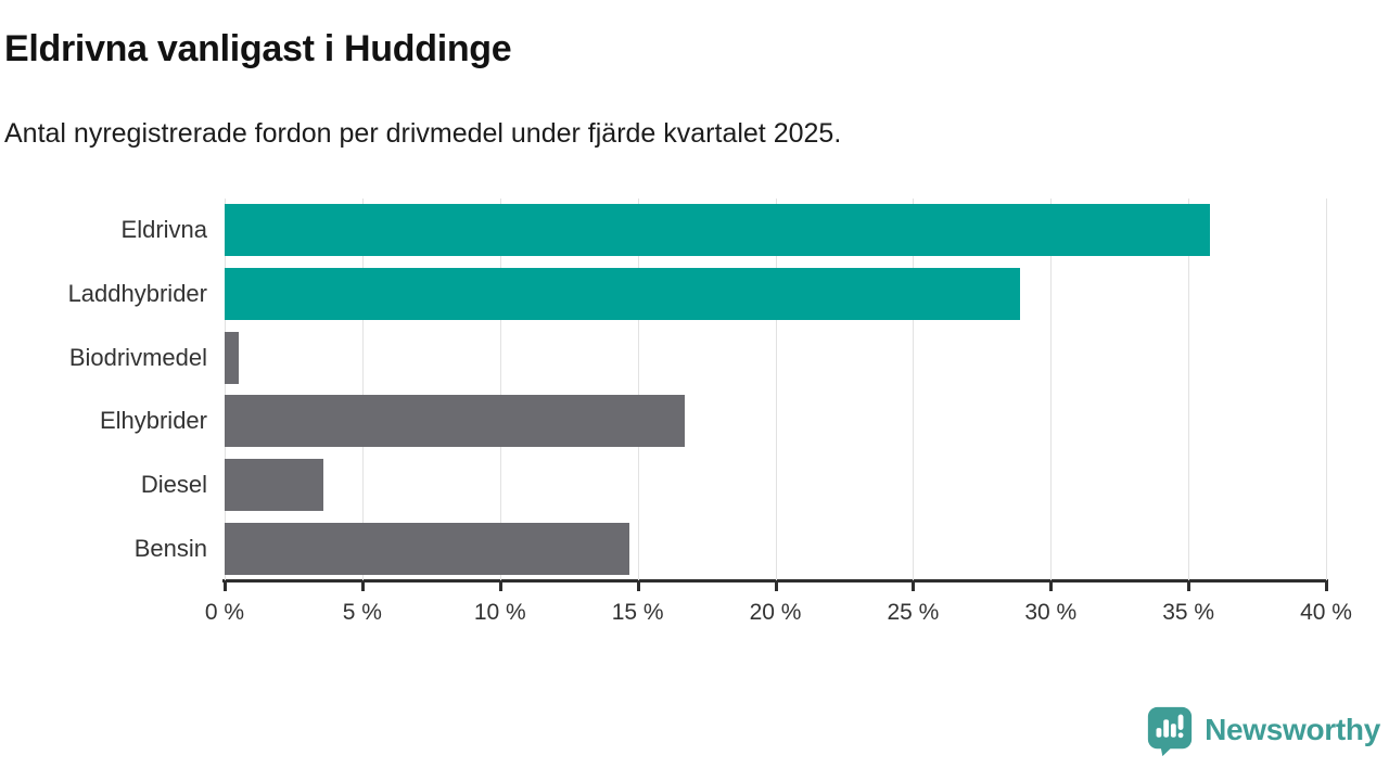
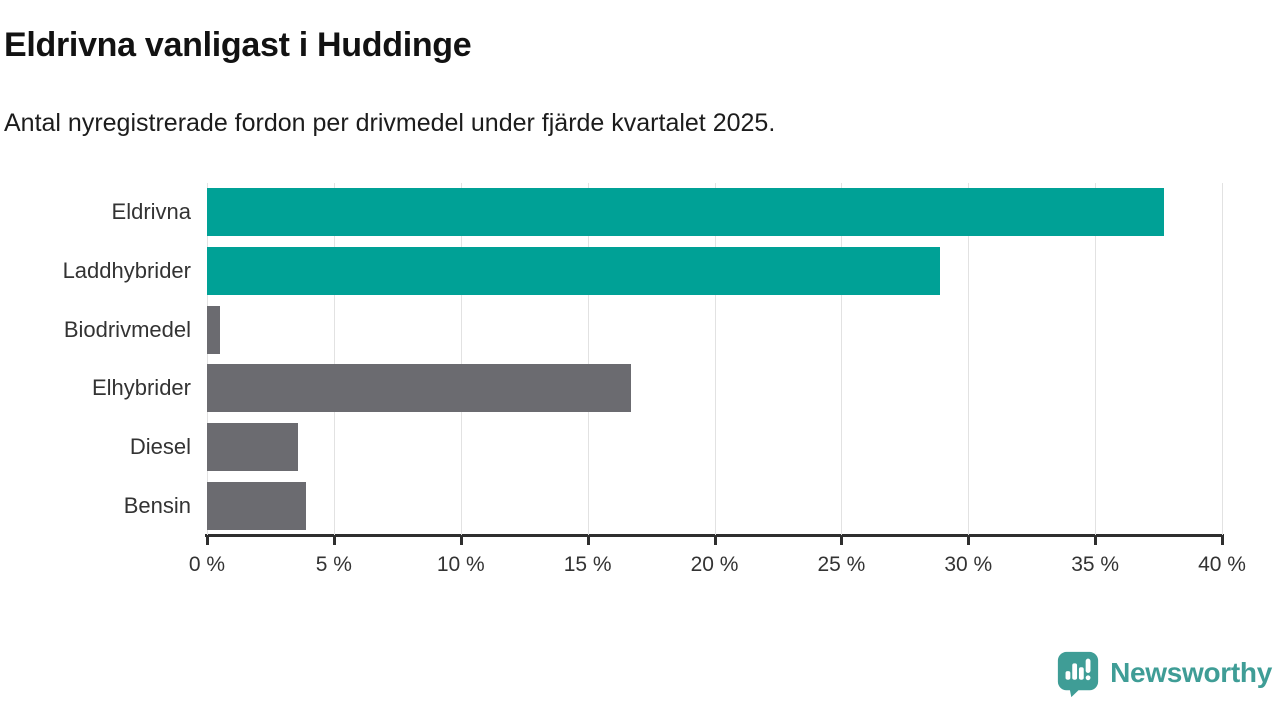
Eldrivna: 35.8% -> 37.7%
Bensin: 14.7% -> 3.9%
